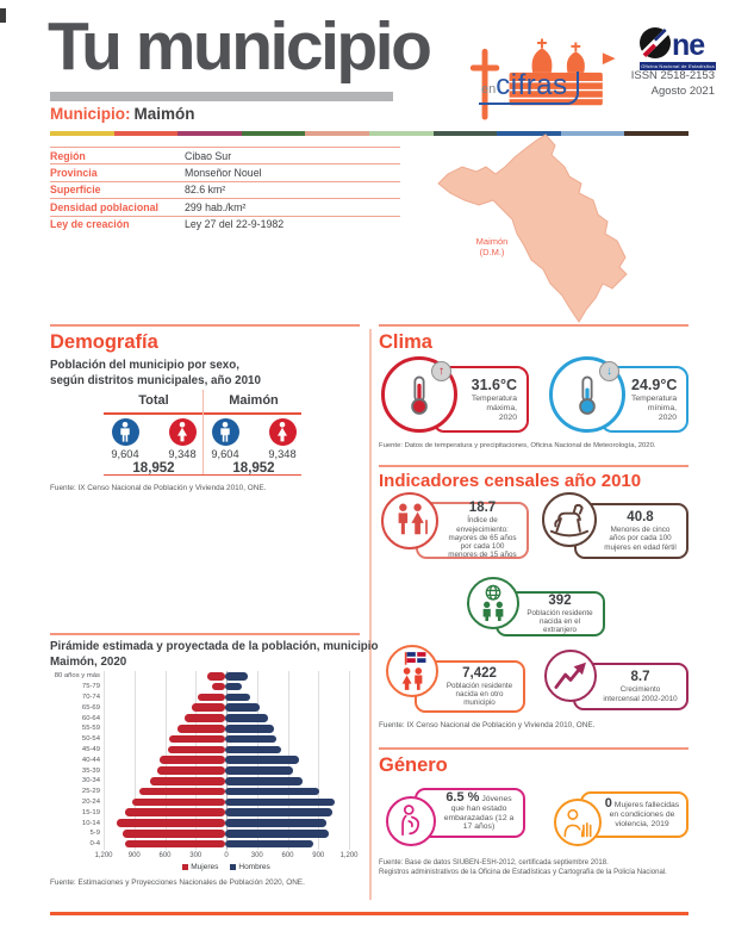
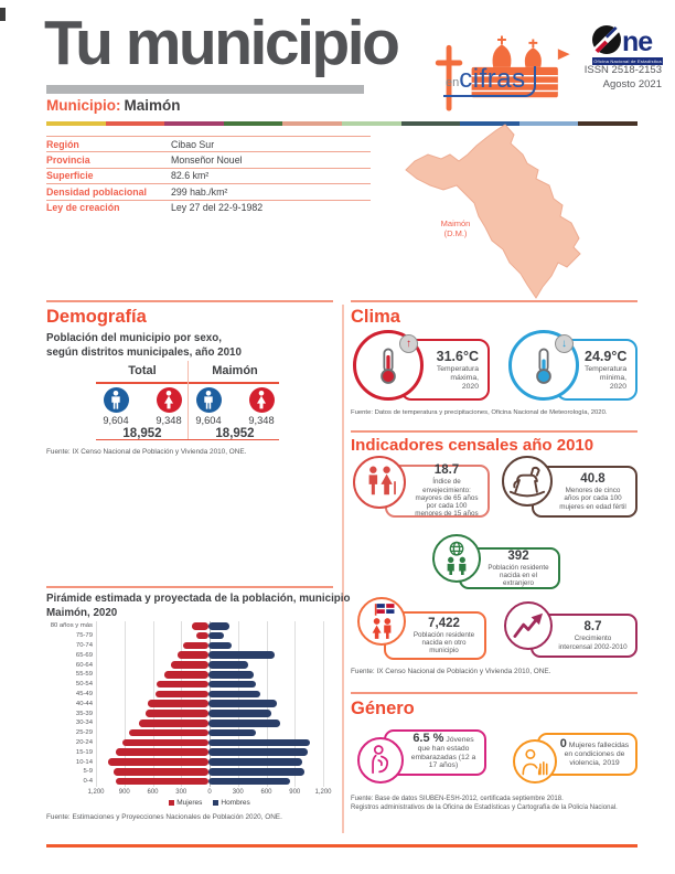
Hombres/25-29: 900 -> 500
Hombres/65-69: 300 -> 700
